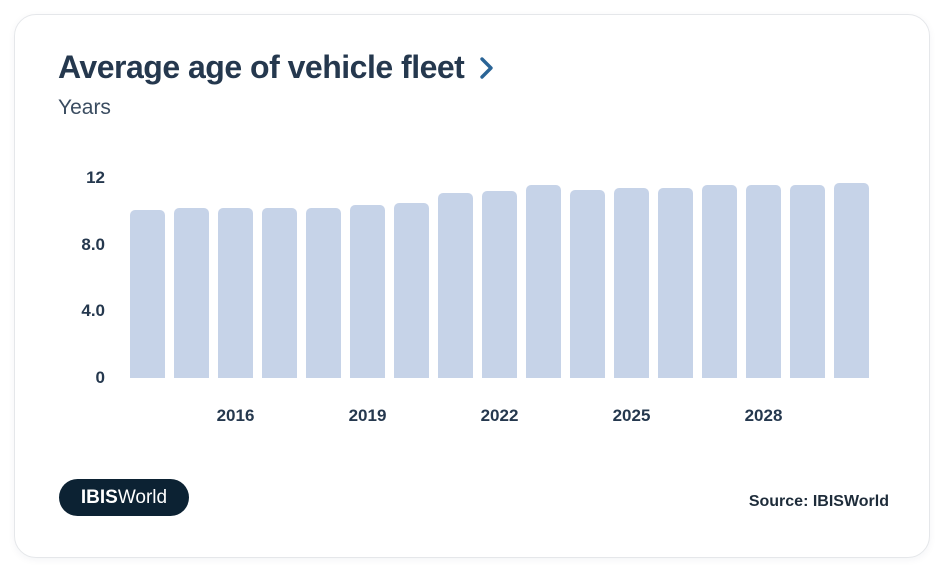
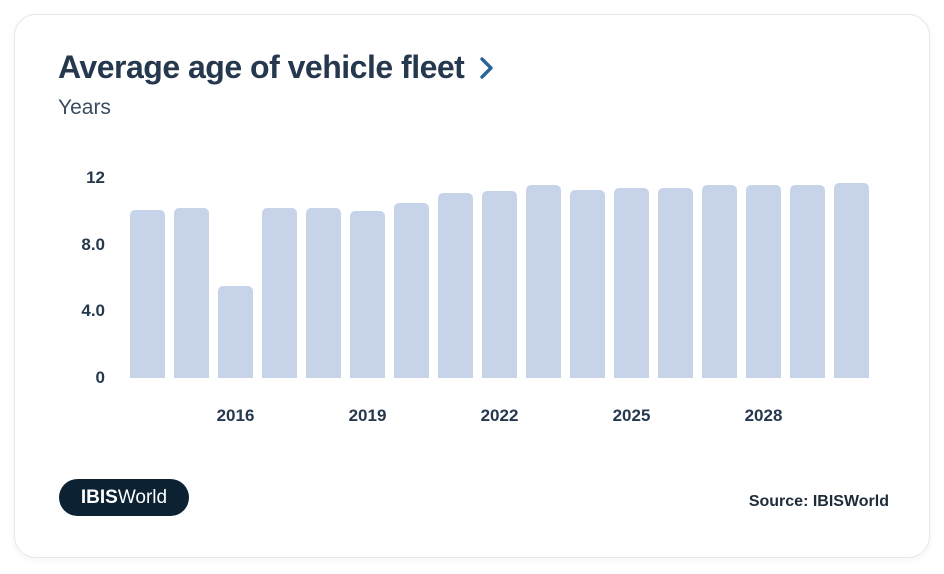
2016: 10.2 -> 5.5
2019: 10.4 -> 10.0
